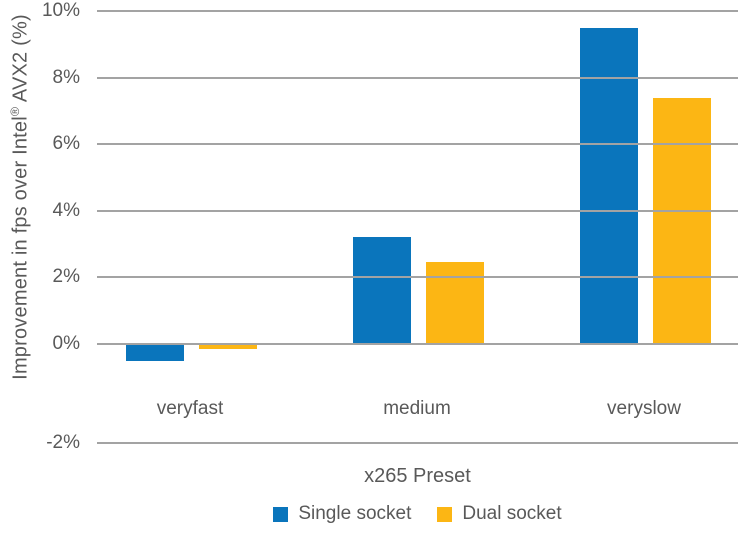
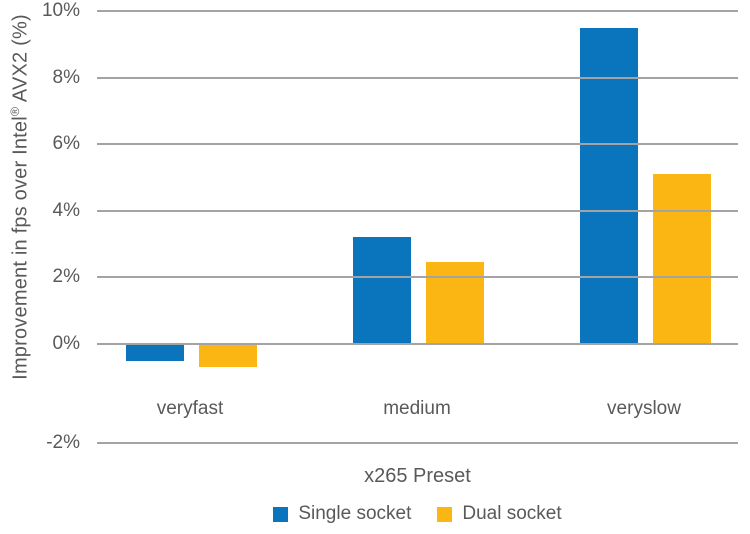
Dual socket/veryfast: -0.1% -> -0.7%
Dual socket/veryslow: 7.4% -> 5.1%
